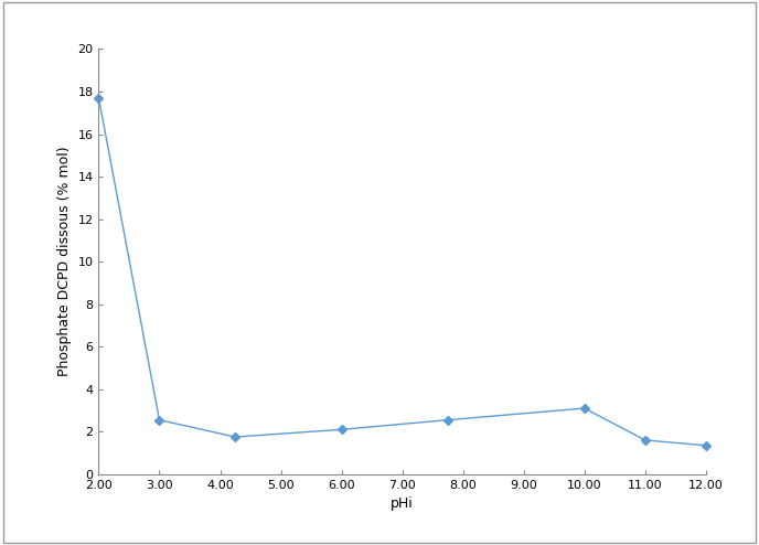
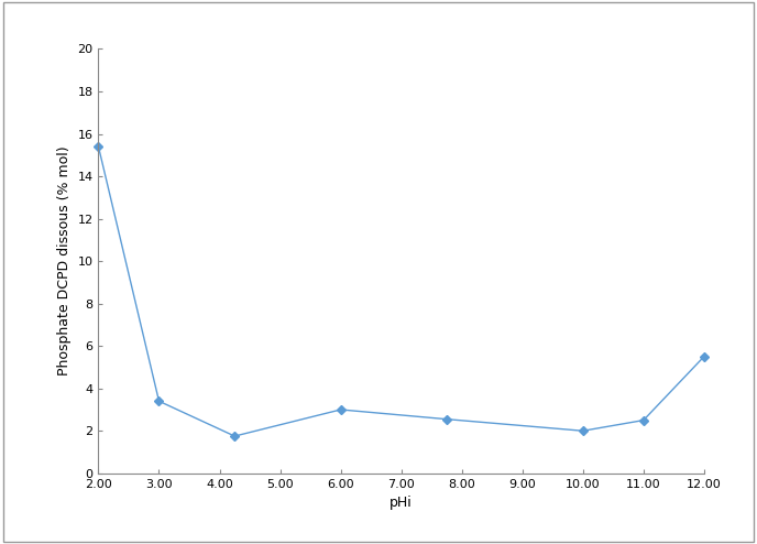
2.00: 17.7 -> 15.4
3.00: 2.5 -> 3.4
6.00: 2.1 -> 3.0
10.00: 3.1 -> 2.0
11.00: 1.6 -> 2.5
12.00: 1.4 -> 5.5
